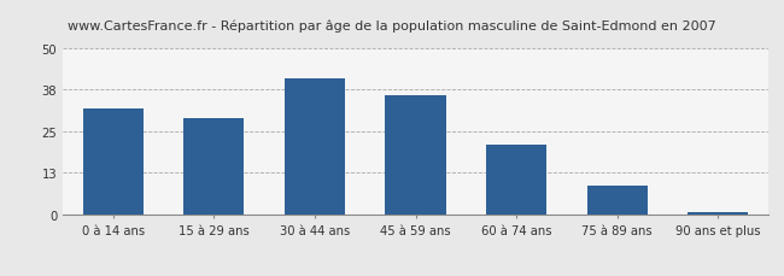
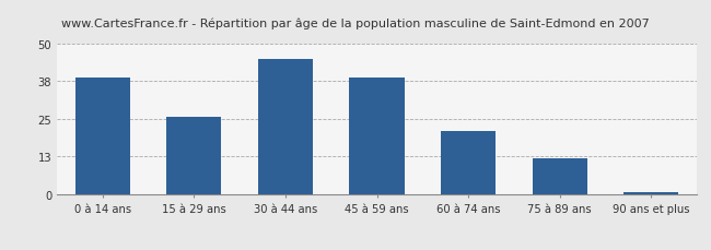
0 à 14 ans: 32 -> 39
15 à 29 ans: 29 -> 26
30 à 44 ans: 41 -> 45
45 à 59 ans: 36 -> 39
75 à 89 ans: 9 -> 12
